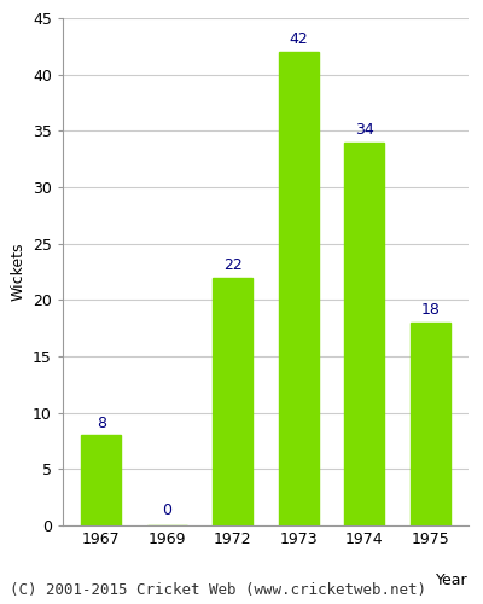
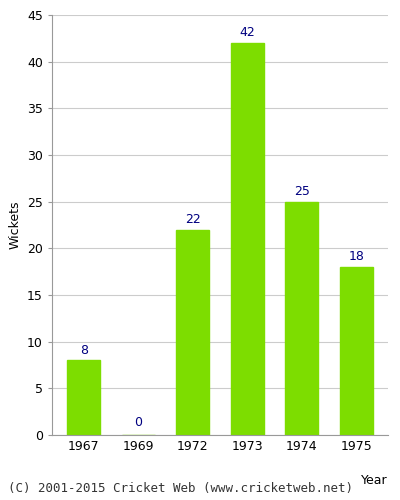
1974: 34 -> 25
